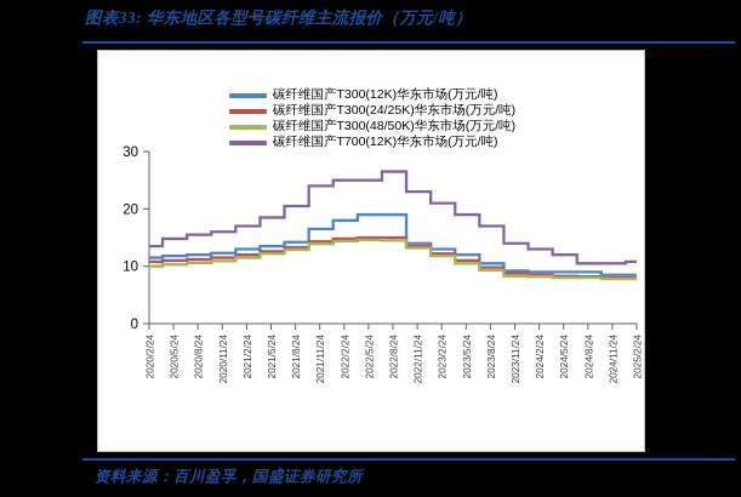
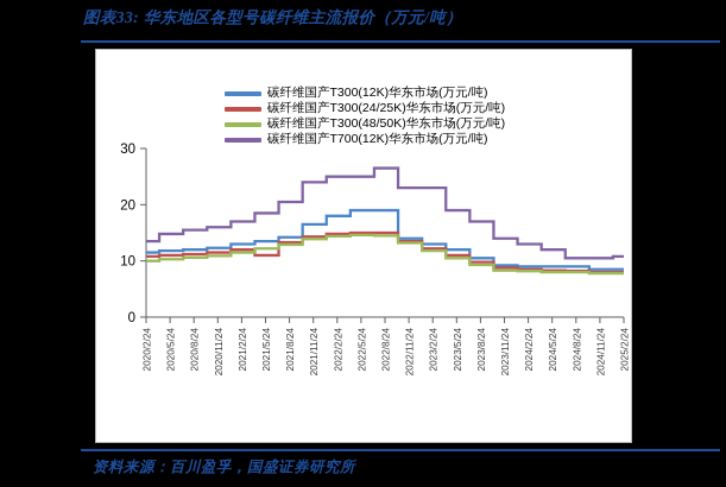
碳纤维国产T300(24/25K)华东市场(万元/吨)/2021/5/24: 13 -> 11
碳纤维国产T700(12K)华东市场(万元/吨)/2023/2/24: 21 -> 23
